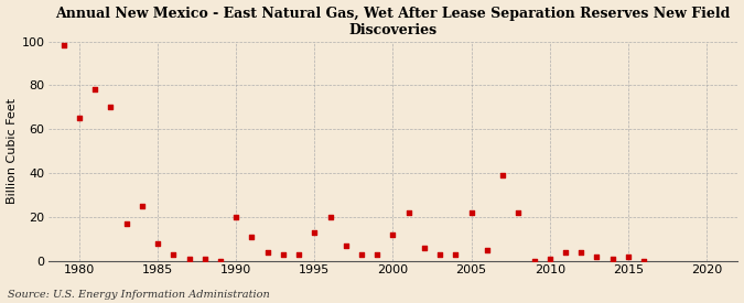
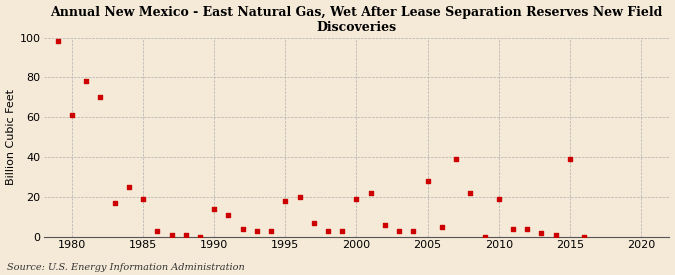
1980: 65 -> 61
1985: 8 -> 19
1990: 20 -> 14
1995: 13 -> 18
2000: 12 -> 19
2005: 22 -> 28
2010: 1 -> 19
2015: 2 -> 39
